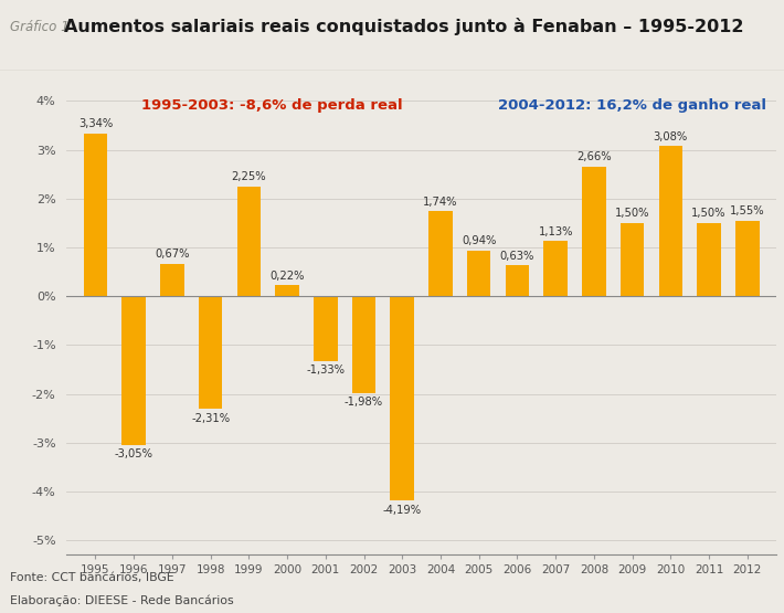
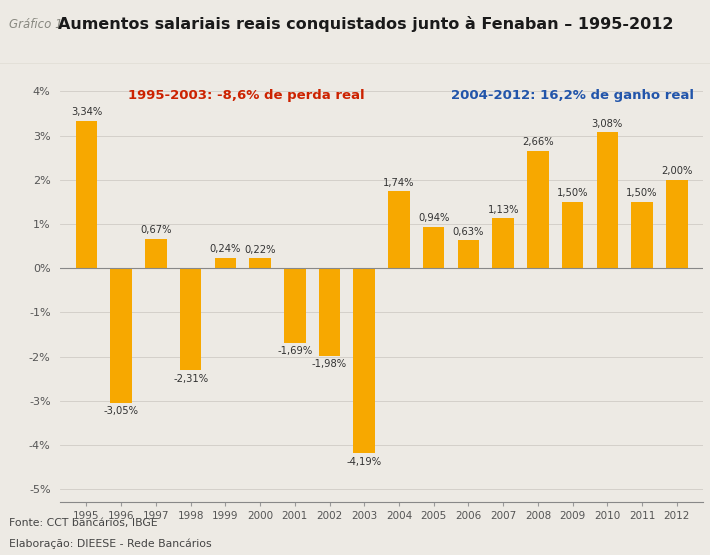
1999: 2,25% -> 0,24%
2001: -1,33% -> -1,69%
2012: 1,55% -> 2,00%
